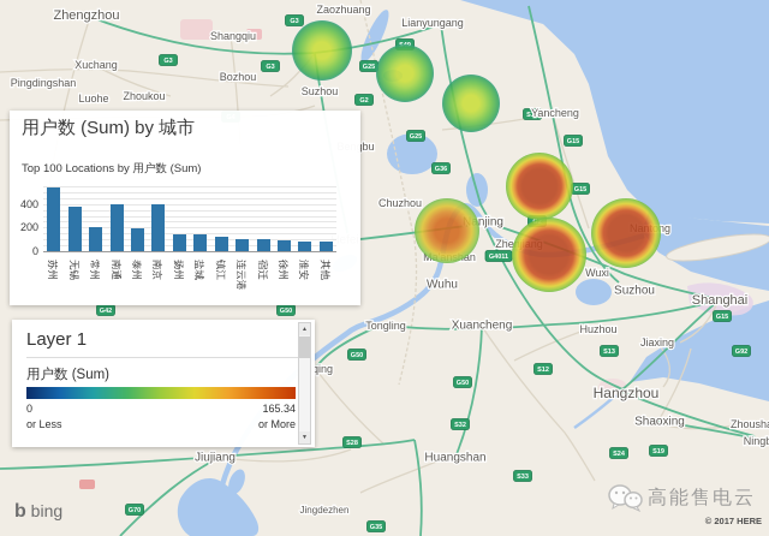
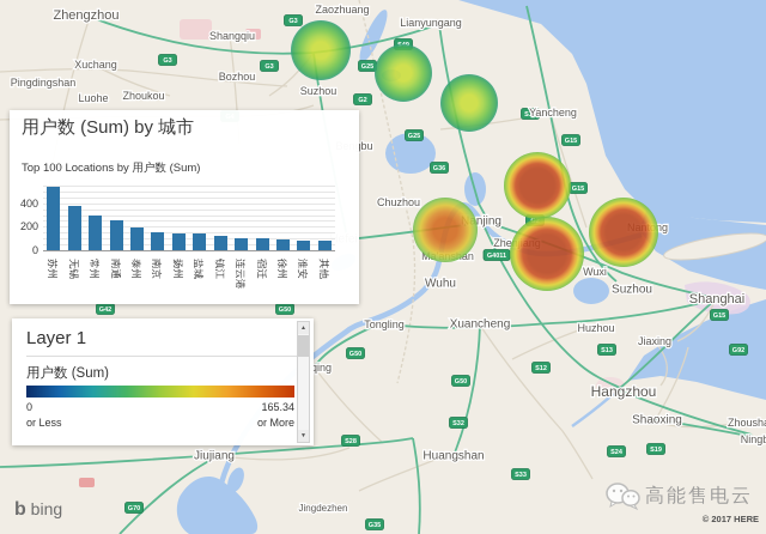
常州: 200 -> 300
南通: 400 -> 300
南京: 400 -> 100
